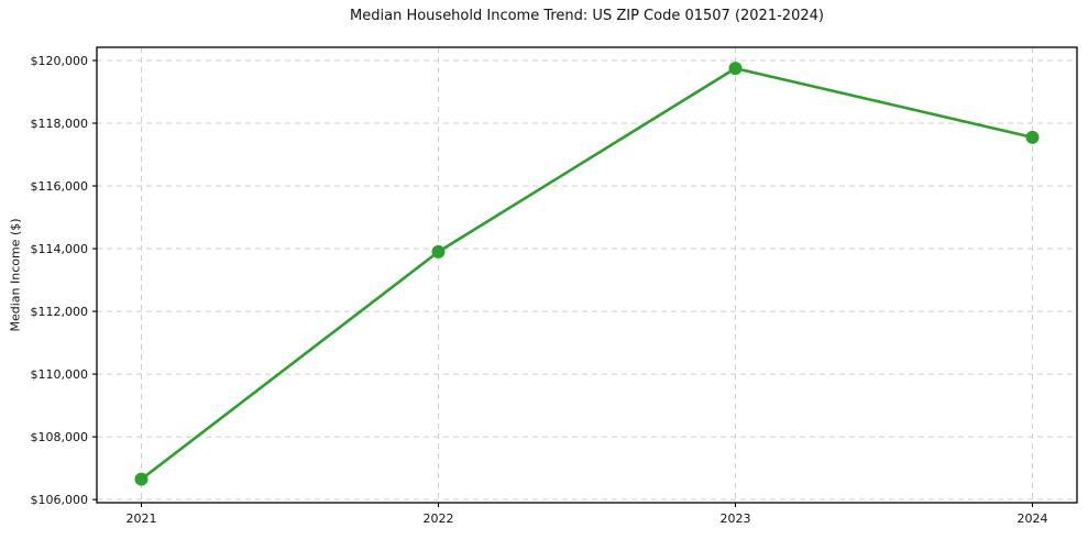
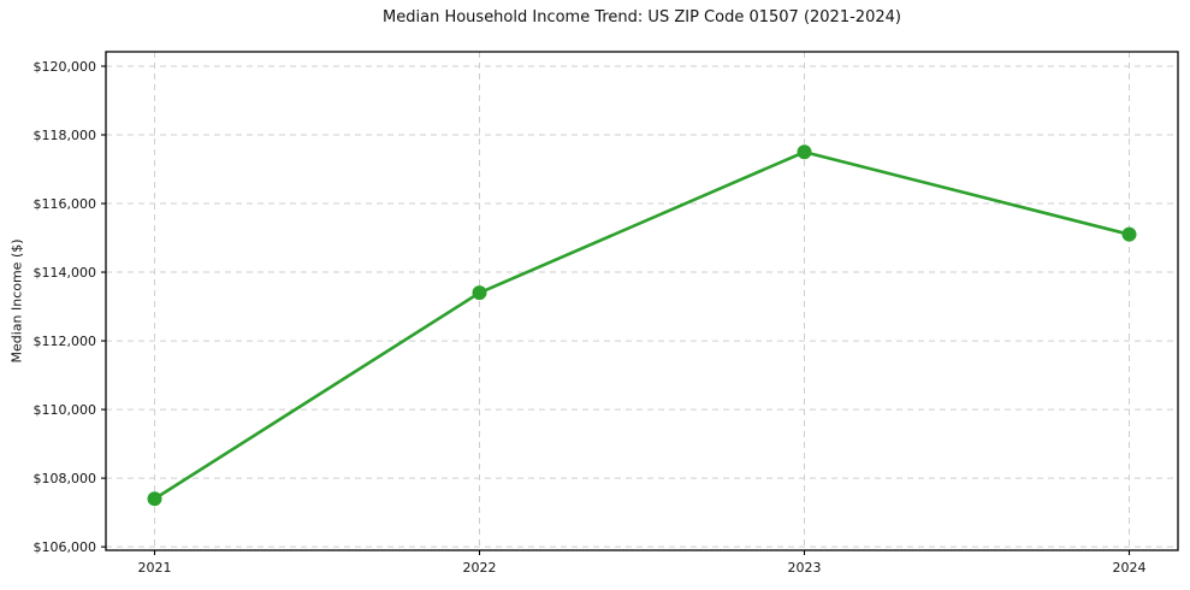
2021: $106600 -> $107400
2022: $113900 -> $113400
2023: $119800 -> $117500
2024: $117600 -> $115100
